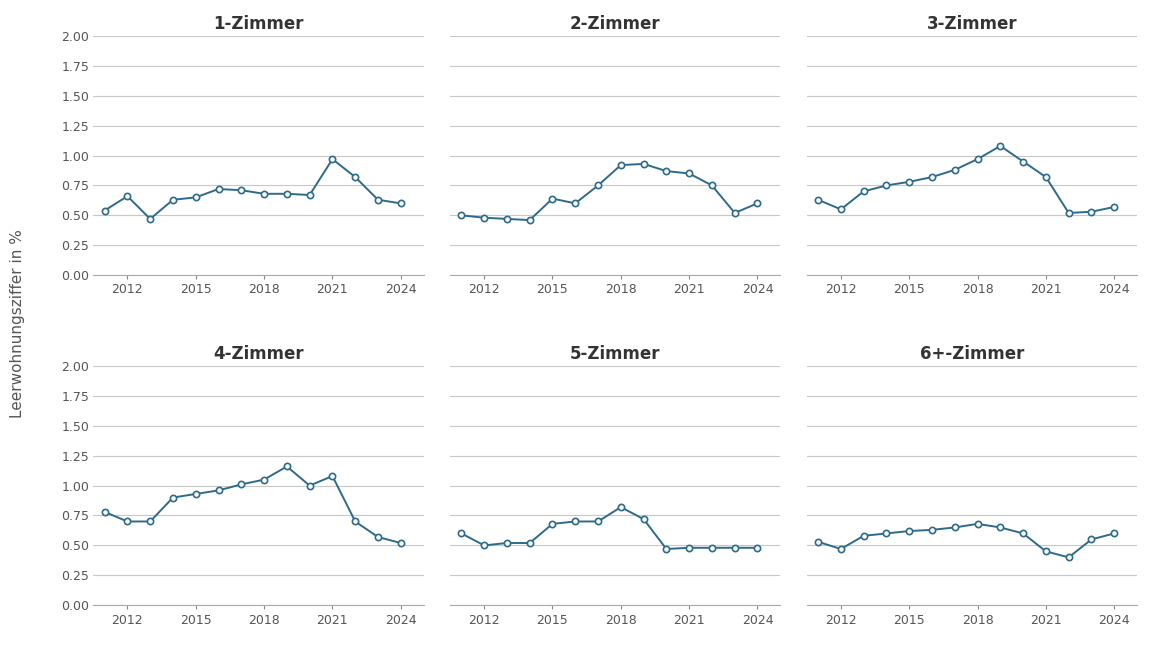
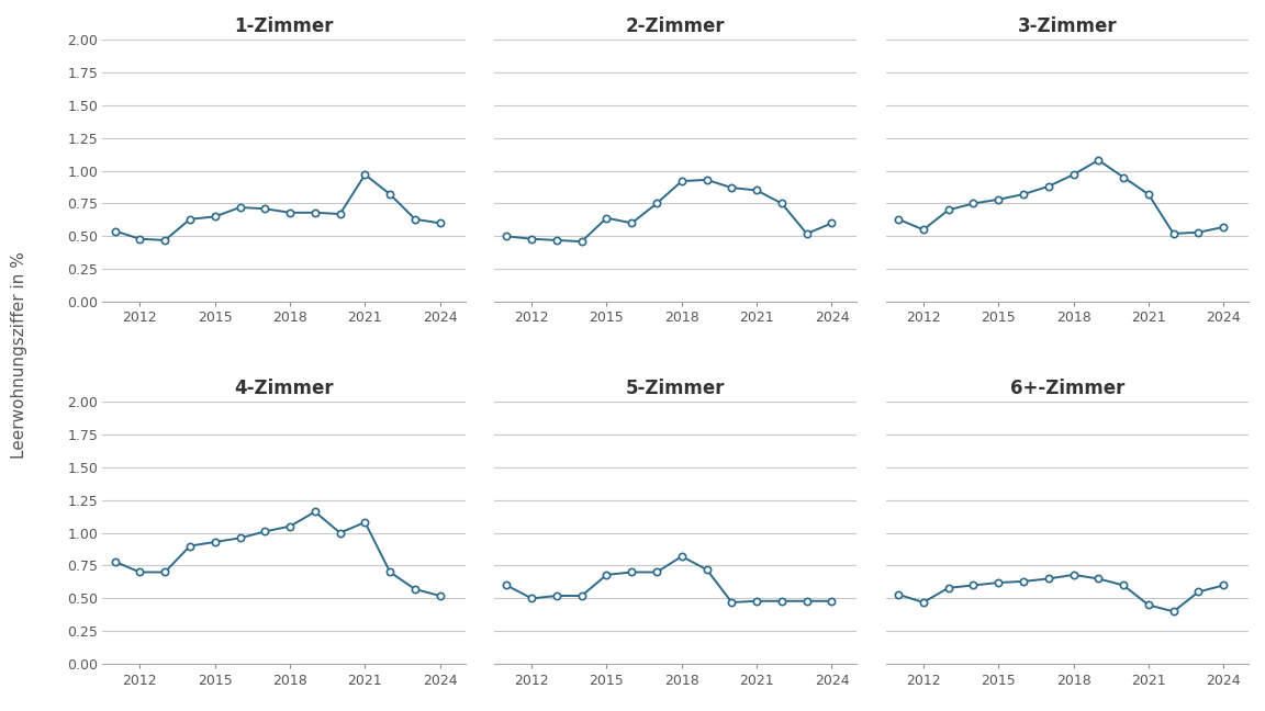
1-Zimmer/2012: 0.66 -> 0.48
